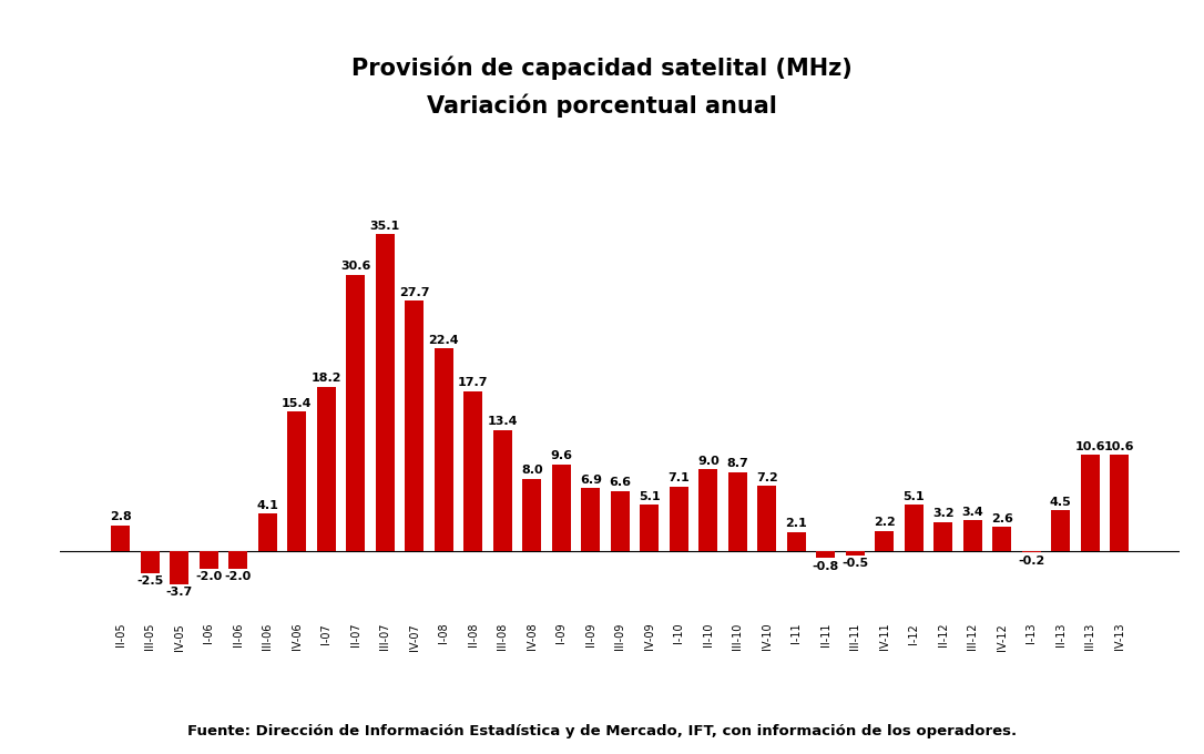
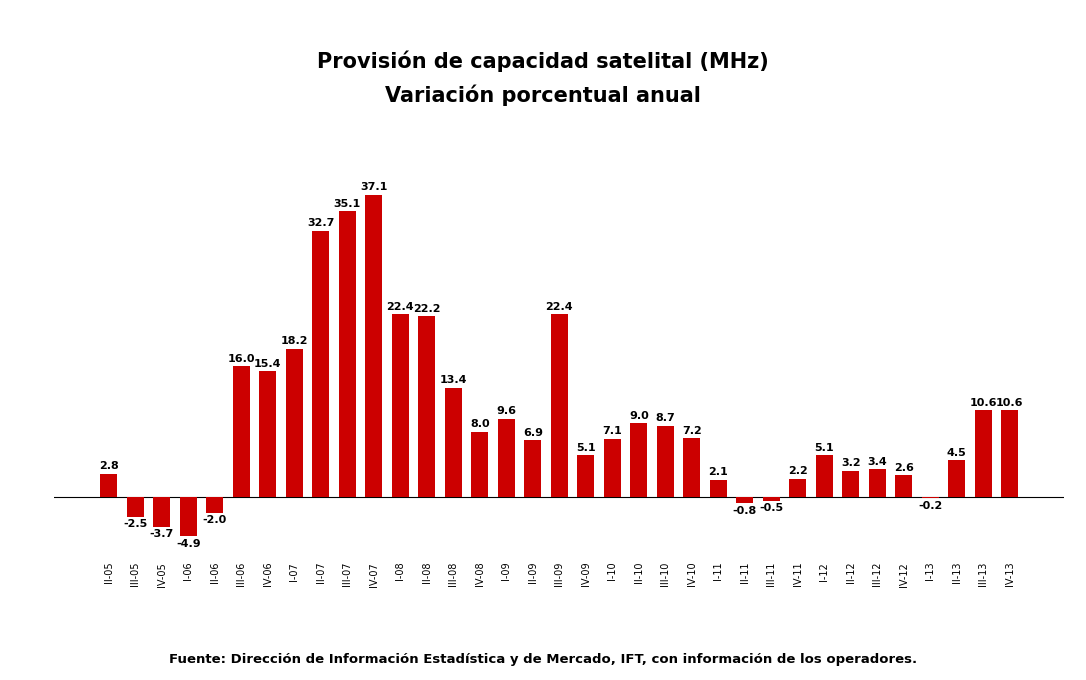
I-06: -2.0 -> -4.9
III-06: 4.1 -> 16.0
II-07: 30.6 -> 32.7
IV-07: 27.7 -> 37.1
II-08: 17.7 -> 22.2
III-09: 6.6 -> 22.4
